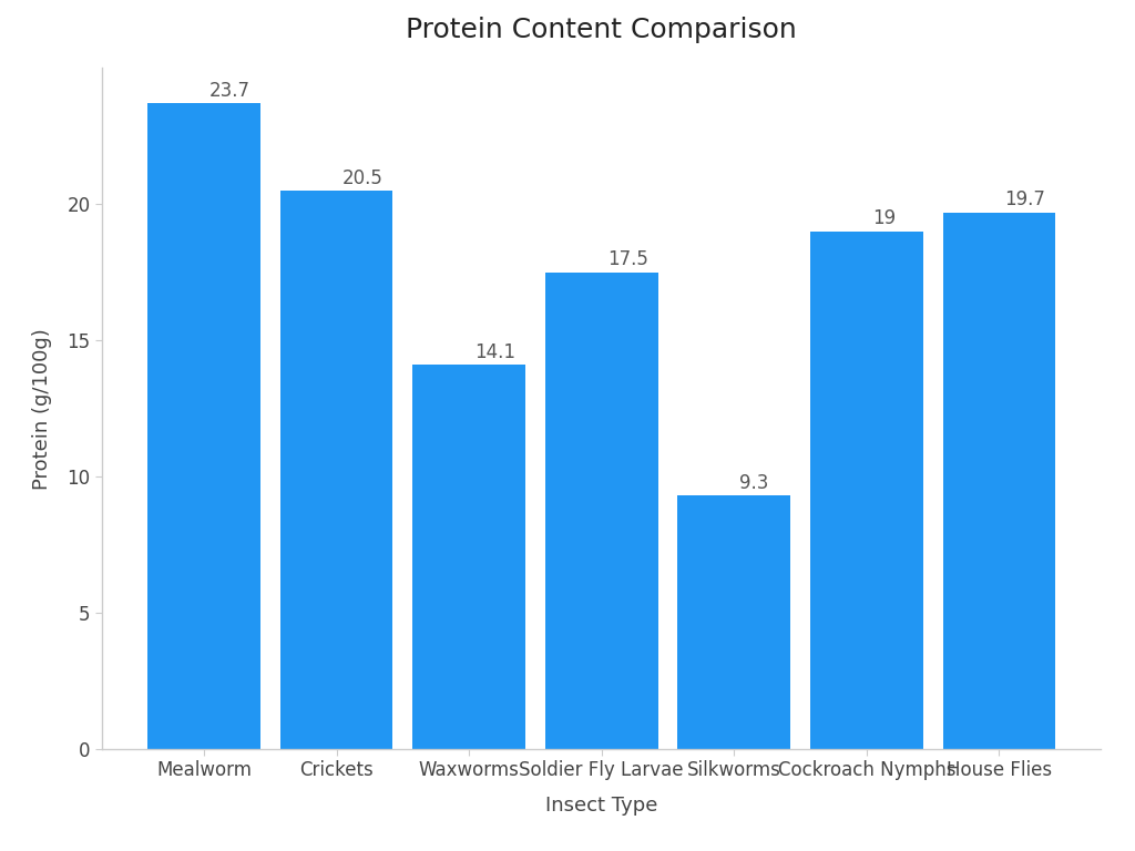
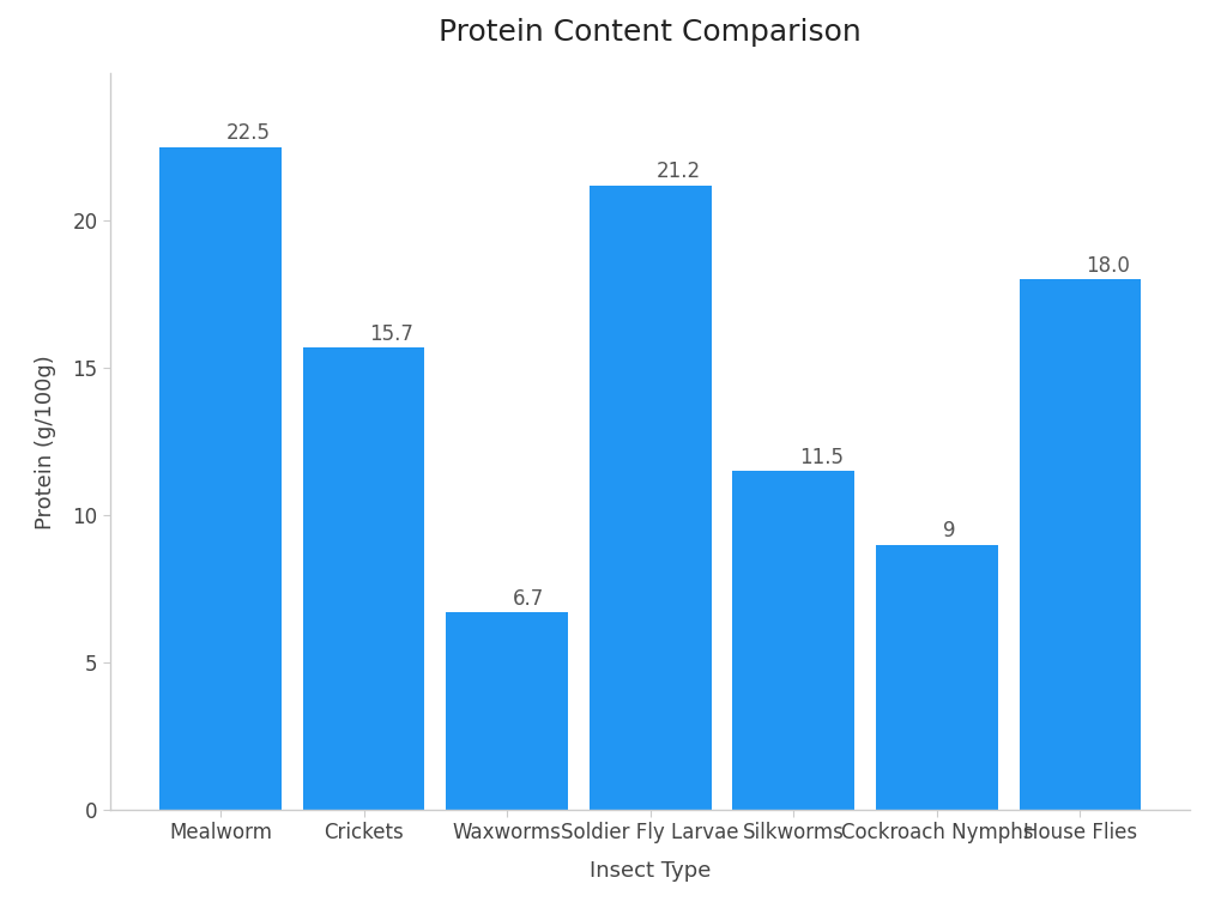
Mealworm: 23.7 -> 22.5
Crickets: 20.5 -> 15.7
Waxworms: 14.1 -> 6.7
Soldier Fly Larvae: 17.5 -> 21.2
Silkworms: 9.3 -> 11.5
Cockroach Nymphs: 19 -> 9
House Flies: 19.7 -> 18.0
